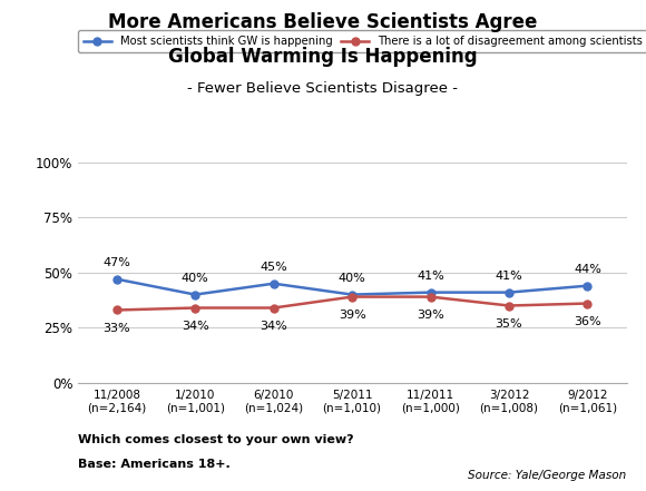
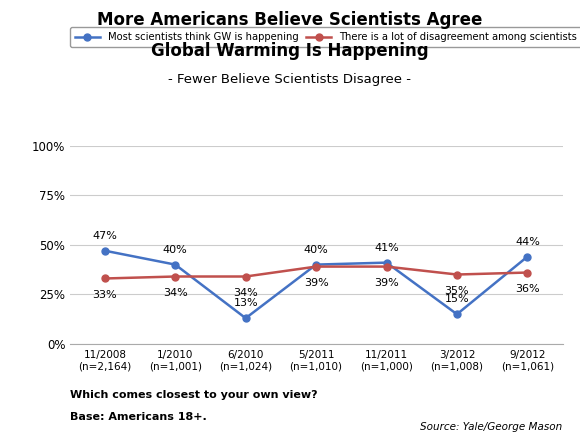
Most scientists think GW is happening/6/2010 (n=1,024): 45% -> 13%
Most scientists think GW is happening/3/2012 (n=1,008): 41% -> 15%
